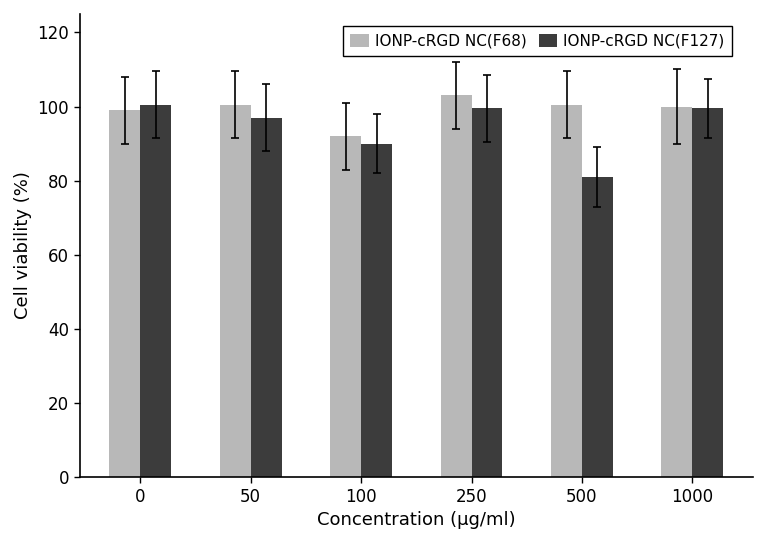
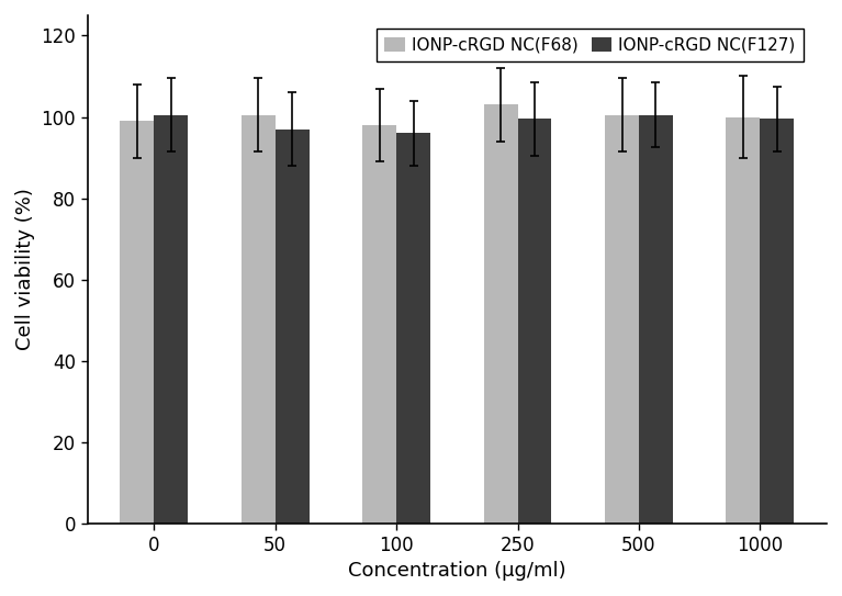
IONP-cRGD NC(F68)/100: 92.0 -> 98.0
IONP-cRGD NC(F127)/100: 90.0 -> 96.0
IONP-cRGD NC(F127)/500: 81.0 -> 100.5
